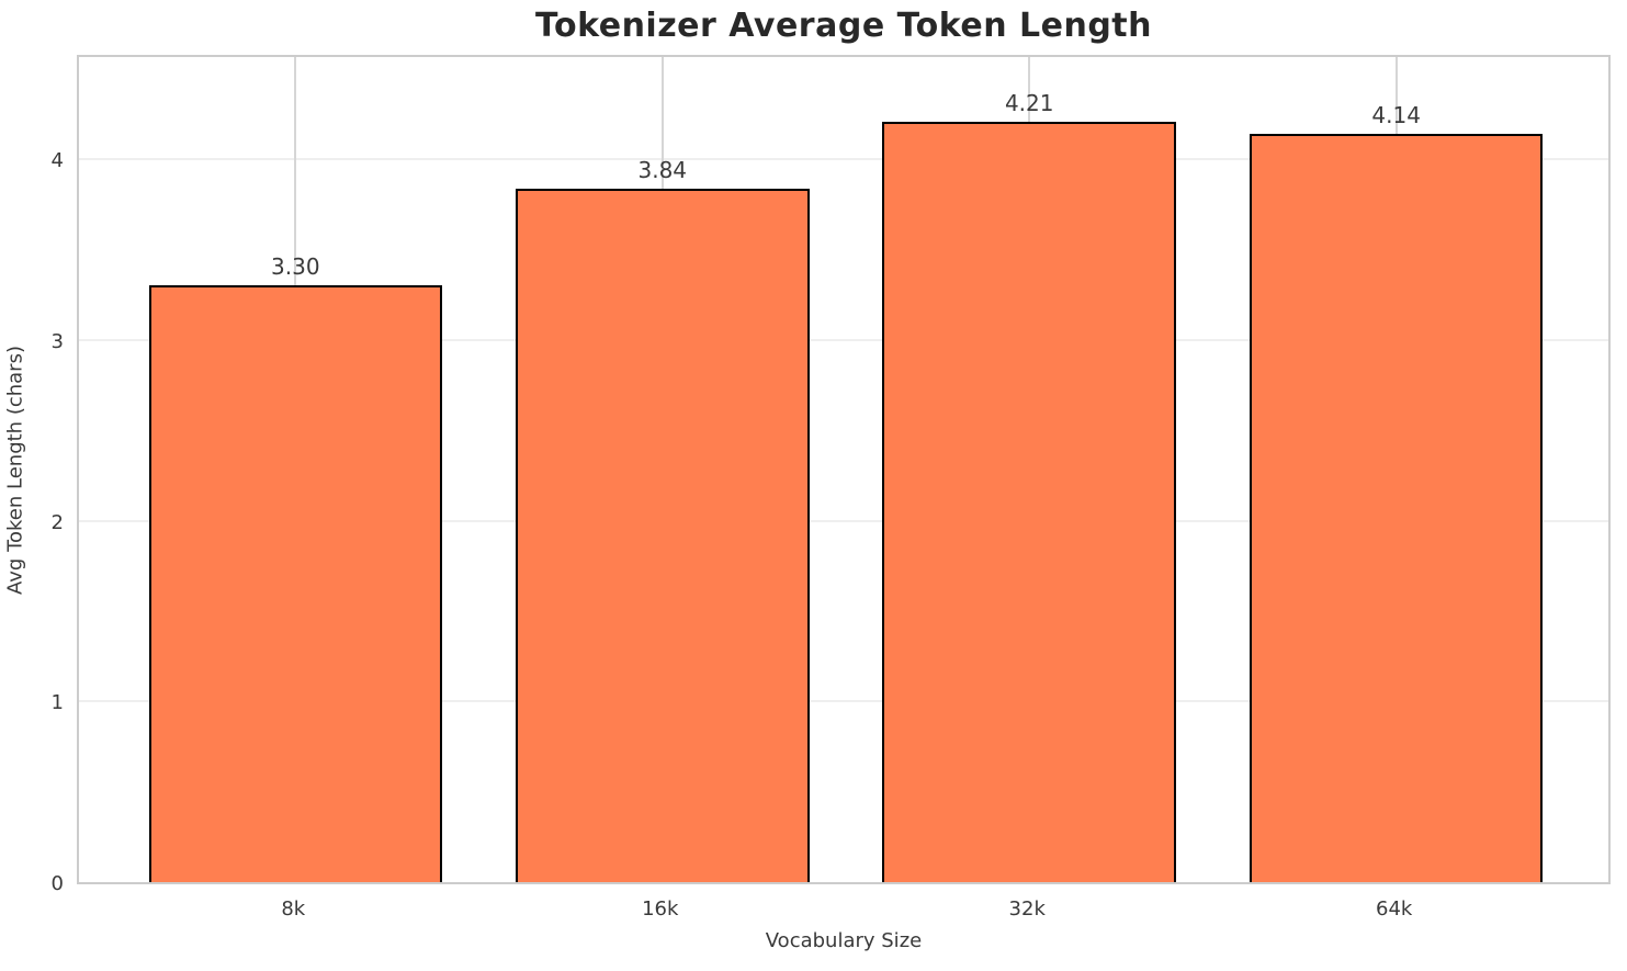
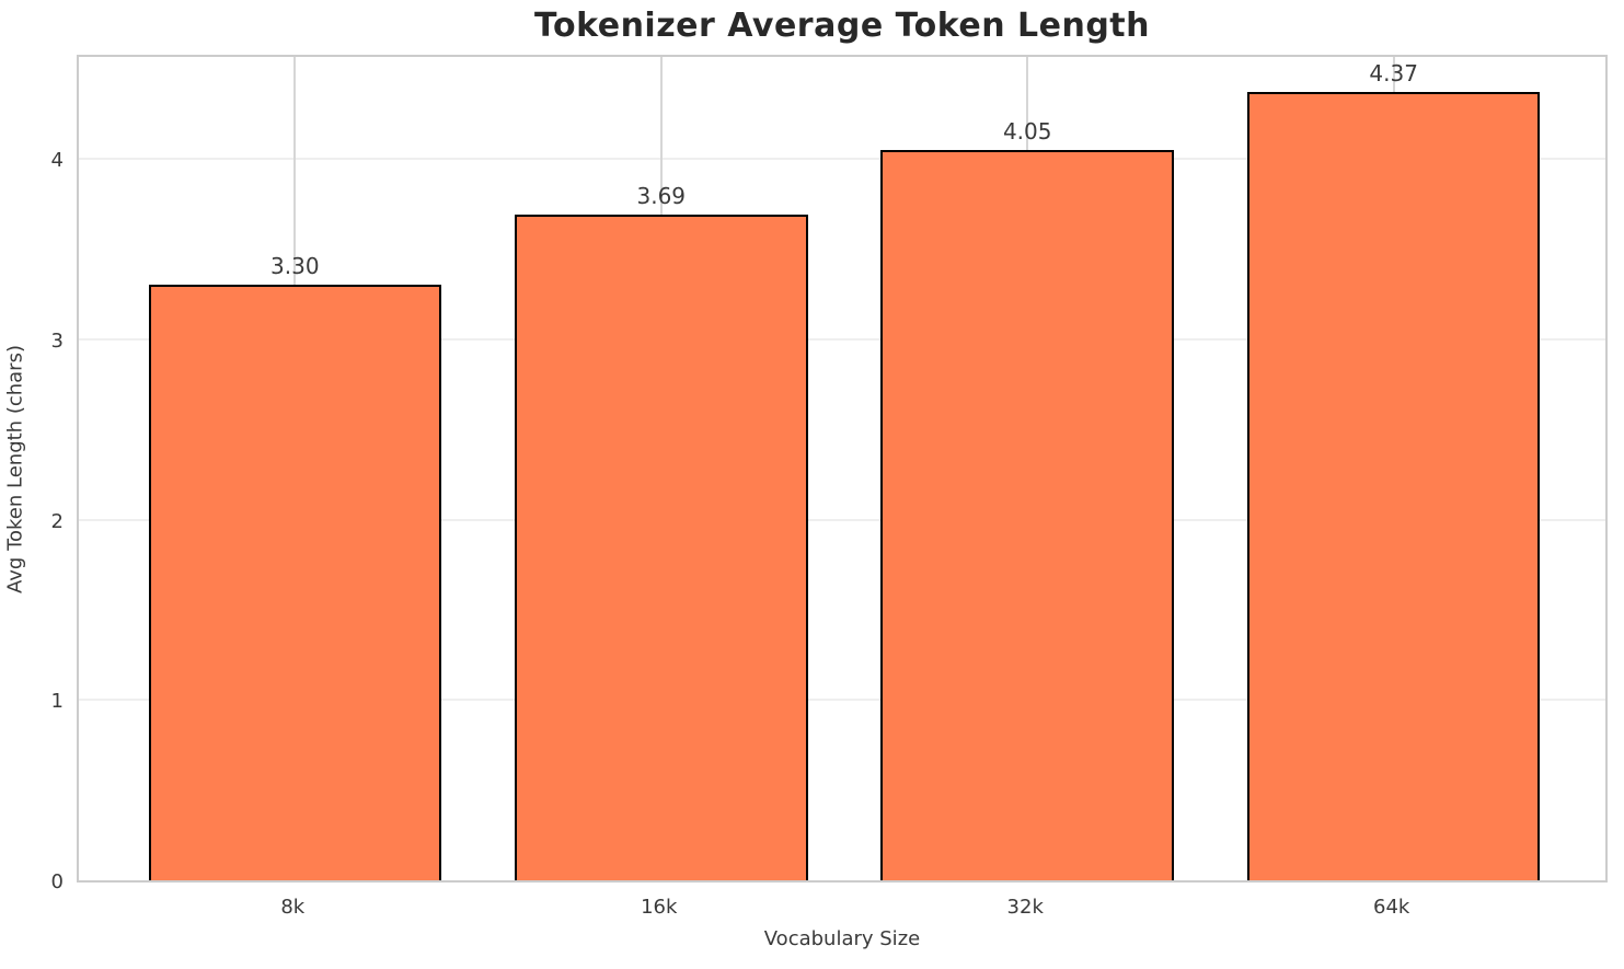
16k: 3.84 -> 3.69
32k: 4.21 -> 4.05
64k: 4.14 -> 4.37
